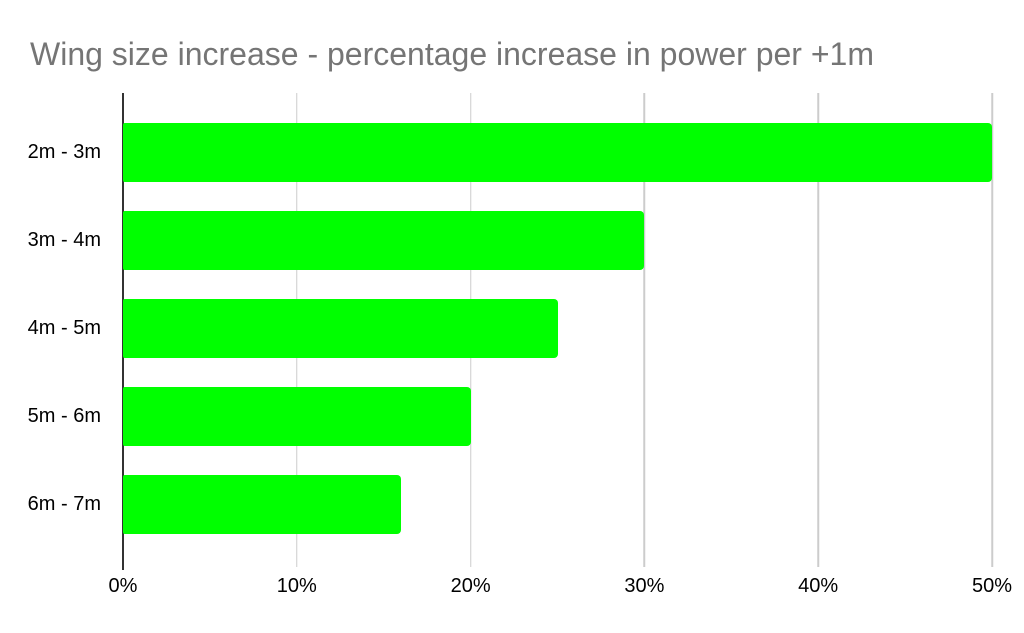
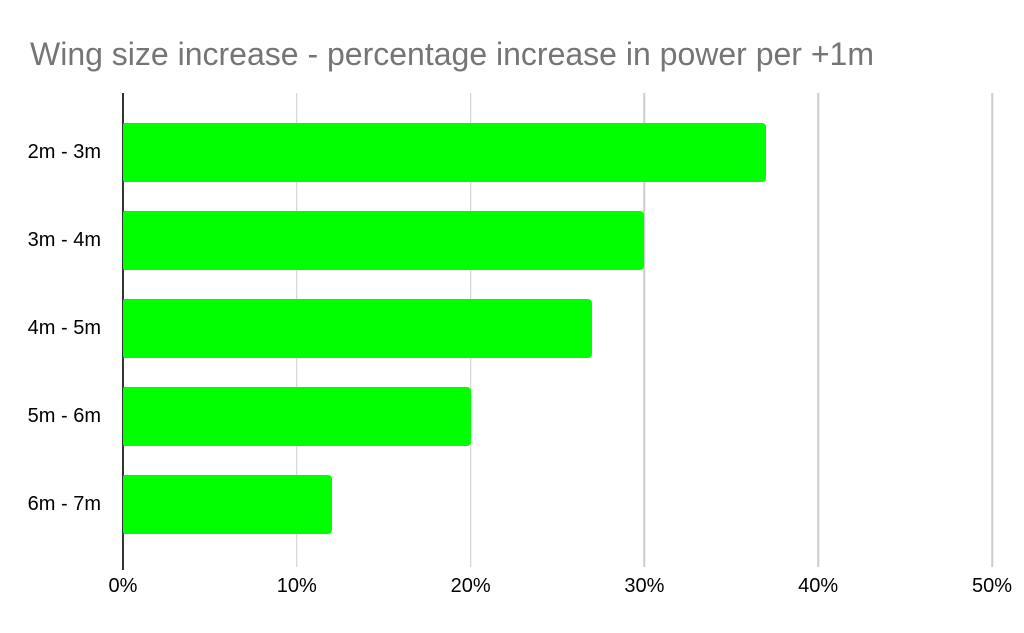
2m - 3m: 50% -> 37%
4m - 5m: 25% -> 27%
6m - 7m: 16% -> 12%
